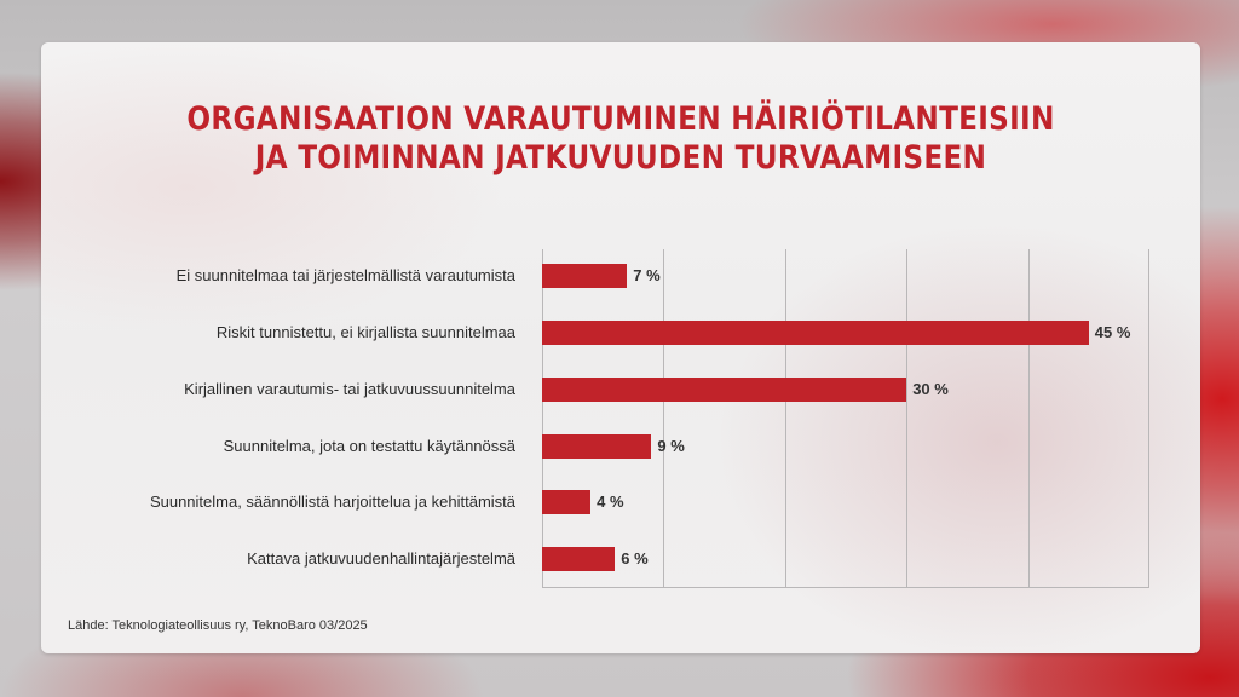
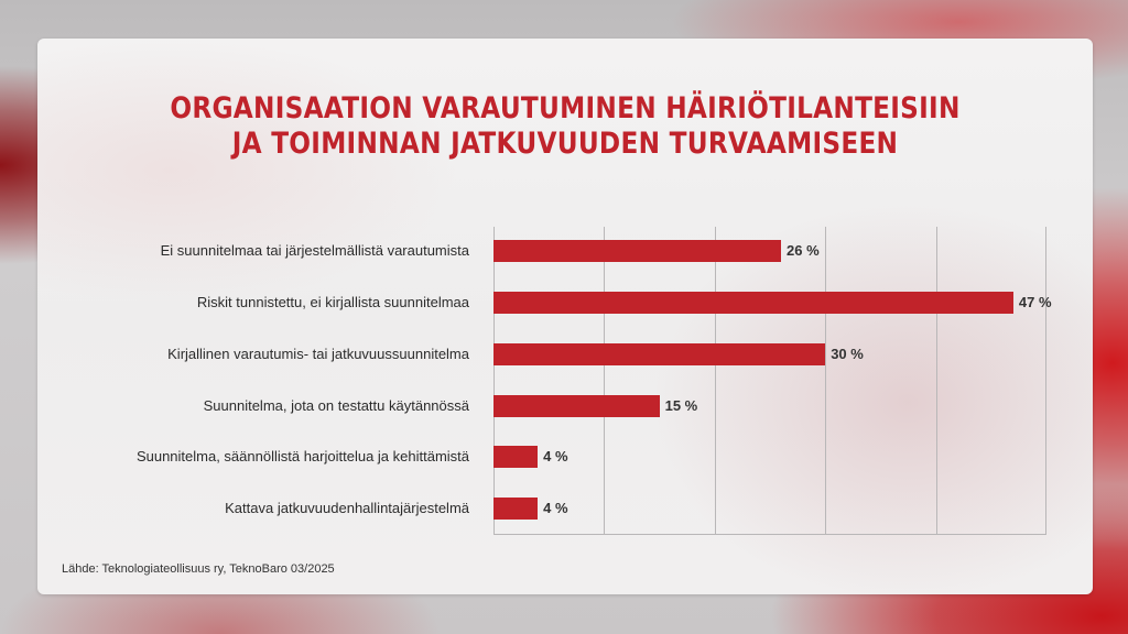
Ei suunnitelmaa tai järjestelmällistä varautumista: 7 -> 26
Riskit tunnistettu, ei kirjallista suunnitelmaa: 45 -> 47
Suunnitelma, jota on testattu käytännössä: 9 -> 15
Kattava jatkuvuudenhallintajärjestelmä: 6 -> 4
